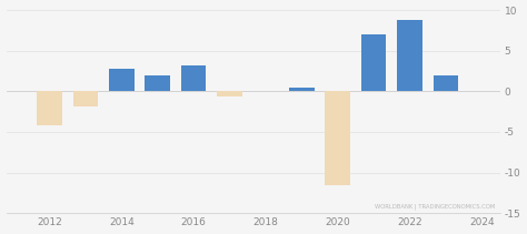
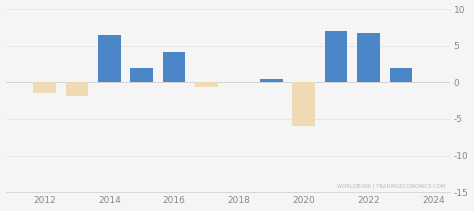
2012: -4.2 -> -1.4
2014: 2.8 -> 6.4
2016: 3.2 -> 4.2
2020: -11.5 -> -6.0
2022: 8.8 -> 6.8
